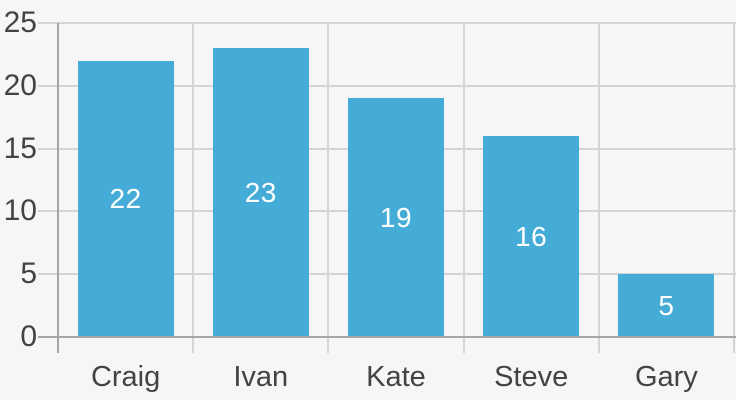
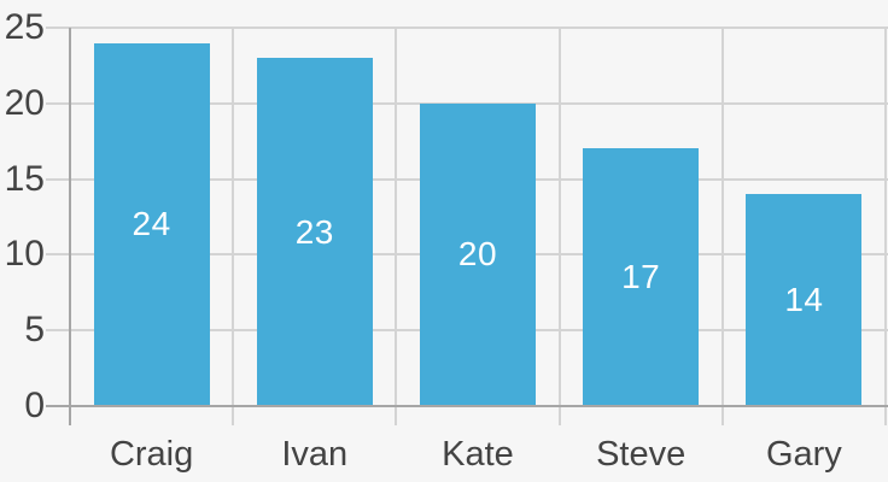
Craig: 22 -> 24
Kate: 19 -> 20
Steve: 16 -> 17
Gary: 5 -> 14
